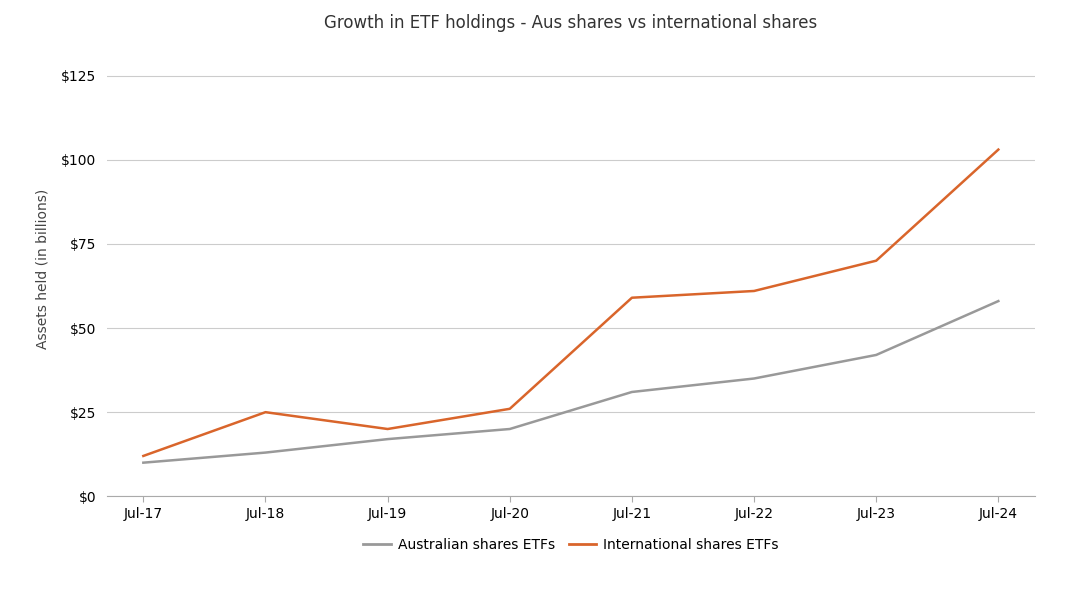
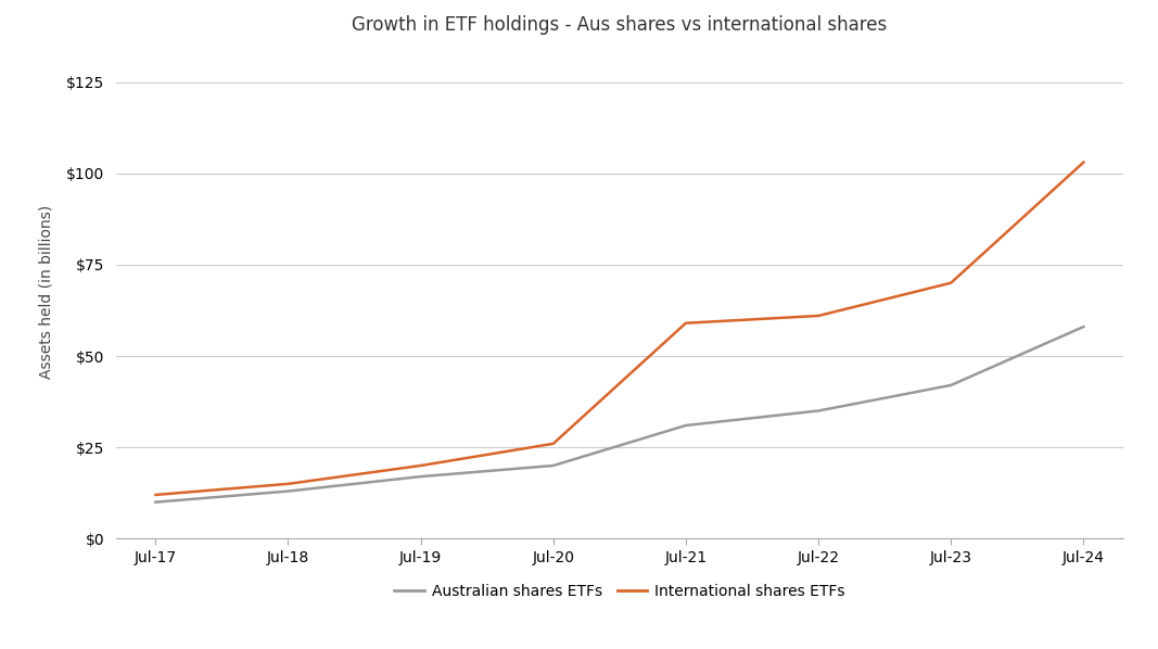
International shares ETFs/Jul-18: $25 -> $15
